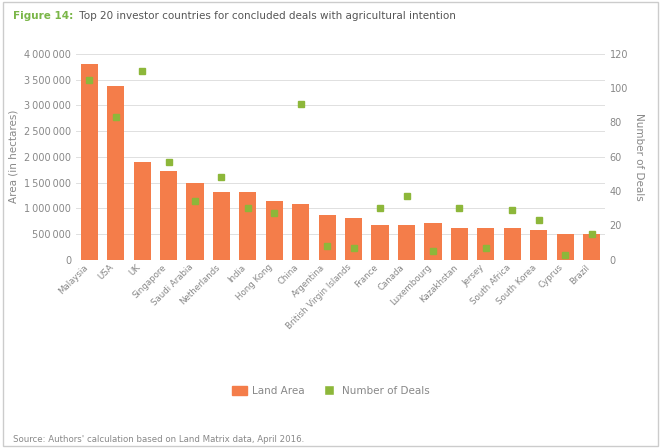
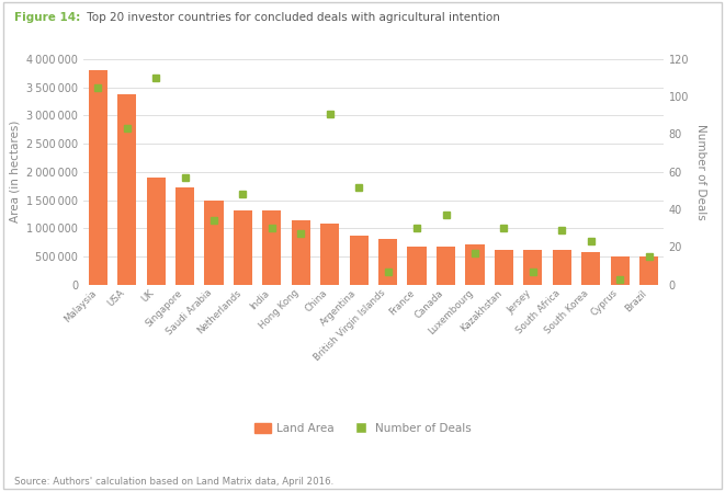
Number of Deals/Argentina: 8 -> 52
Number of Deals/Luxembourg: 5 -> 17
